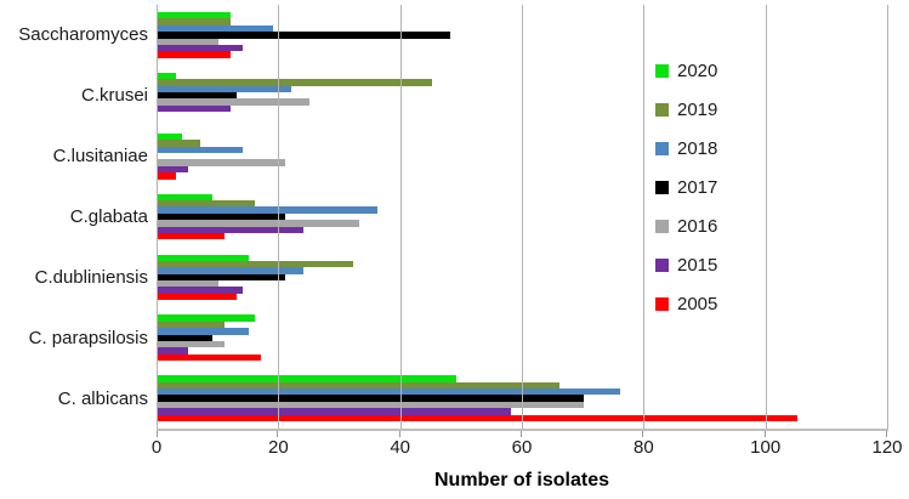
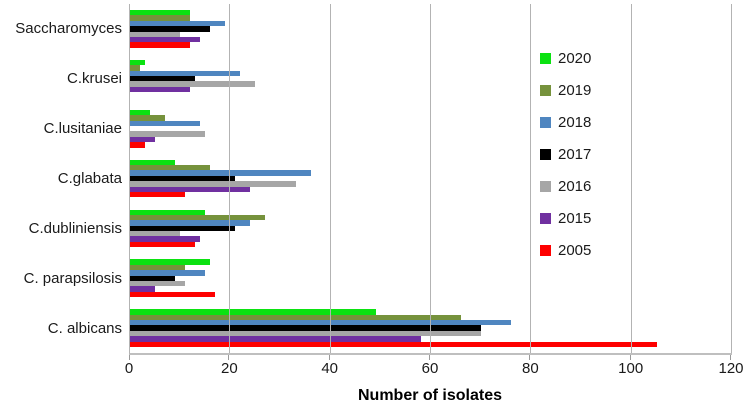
2017/Saccharomyces: 48 -> 16
2019/C.krusei: 45 -> 2
2016/C.lusitaniae: 21 -> 15
2019/C.dubliniensis: 32 -> 27
